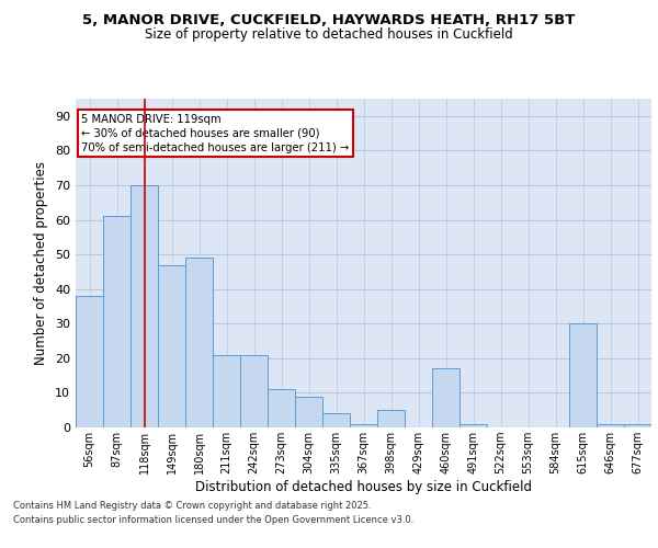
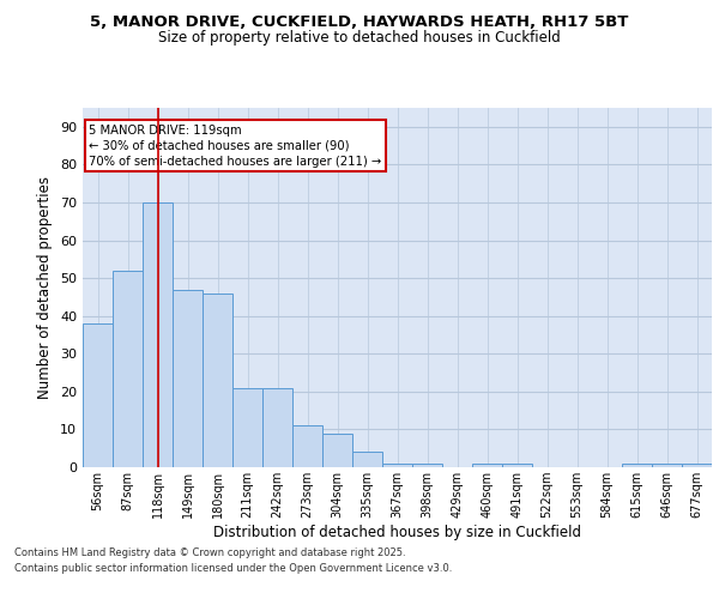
87sqm: 61 -> 52
180sqm: 49 -> 46
398sqm: 5 -> 1
460sqm: 17 -> 1
615sqm: 30 -> 1
